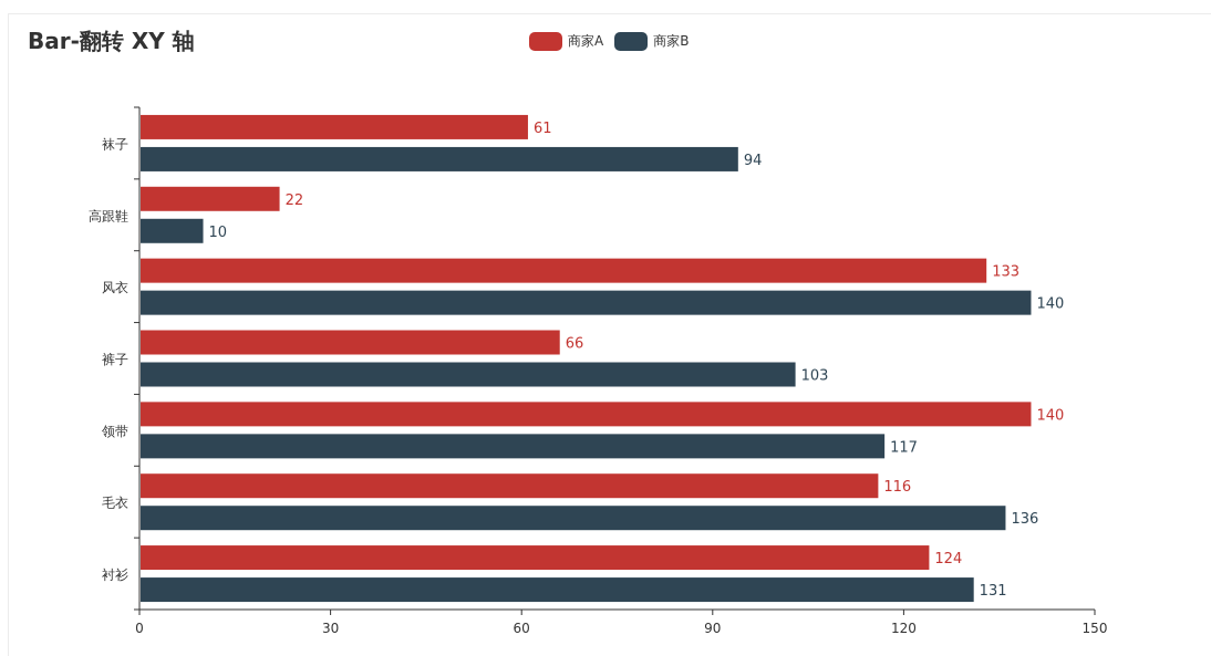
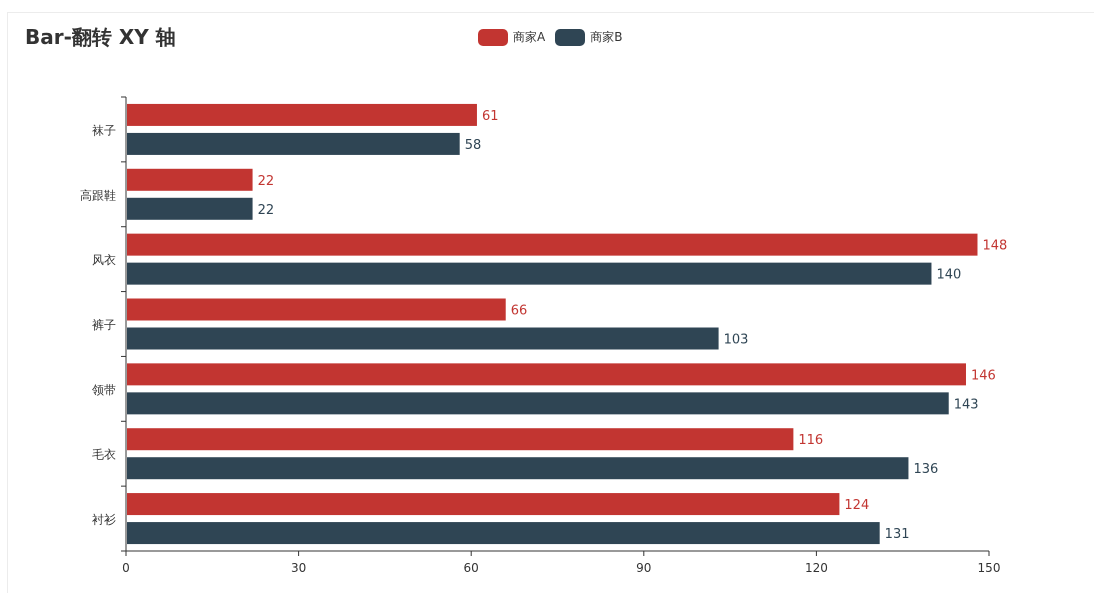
商家A/领带: 140 -> 146
商家B/领带: 117 -> 143
商家A/风衣: 133 -> 148
商家B/高跟鞋: 10 -> 22
商家B/袜子: 94 -> 58
